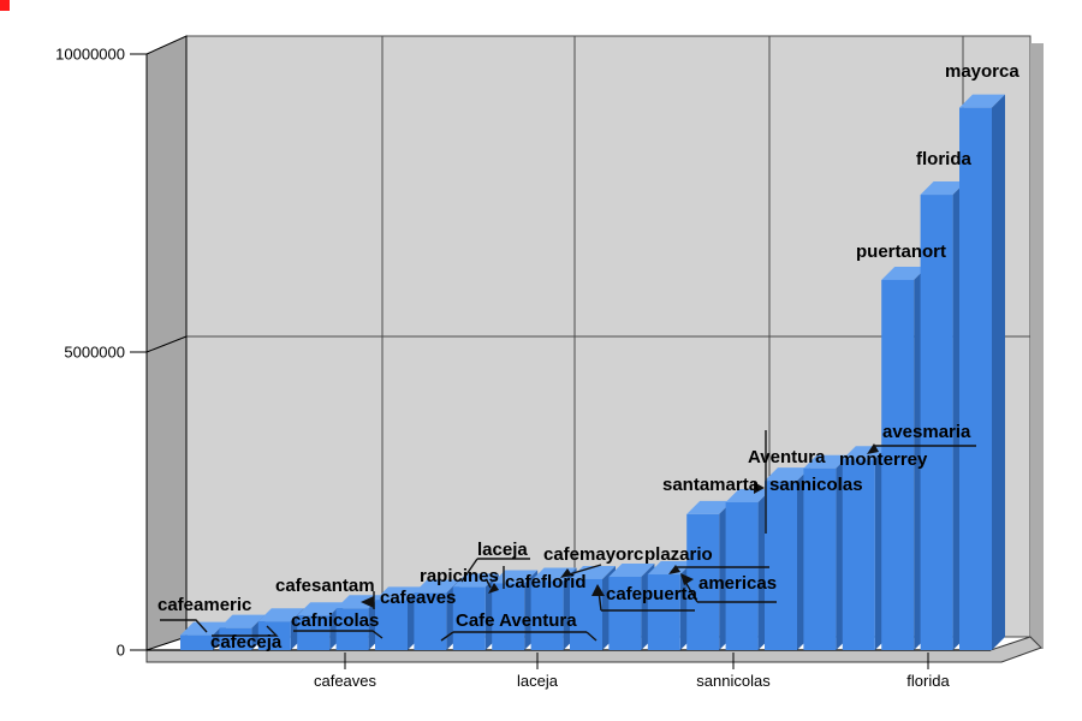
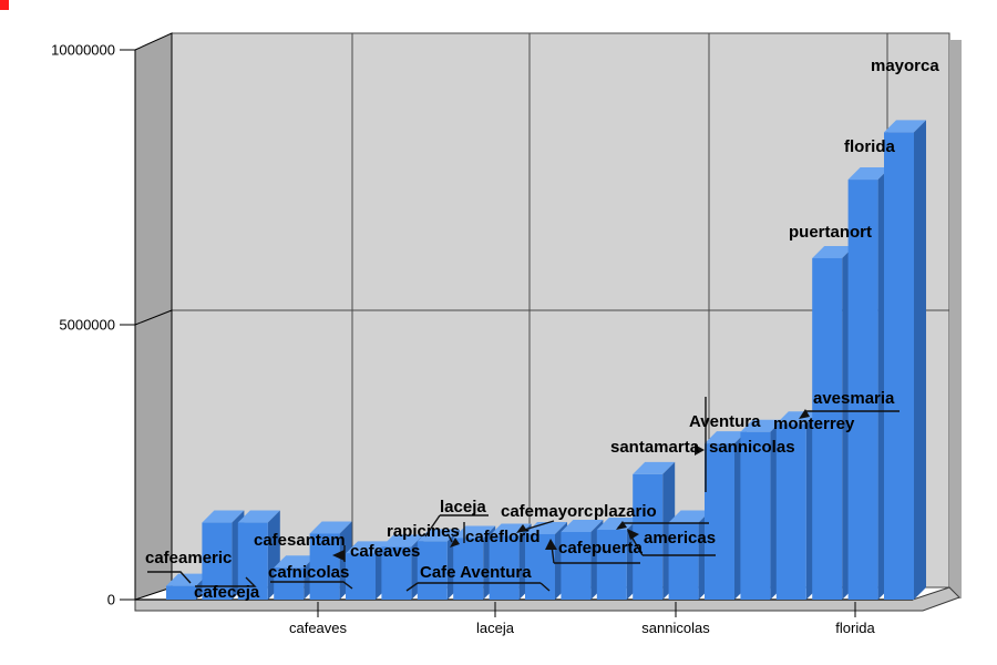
cafeceja: 400000 -> 1400000
cafnicolas: 500000 -> 1400000
cafeaves: 700000 -> 1200000
sannicolas: 2500000 -> 1400000
mayorca: 9100000 -> 8500000
